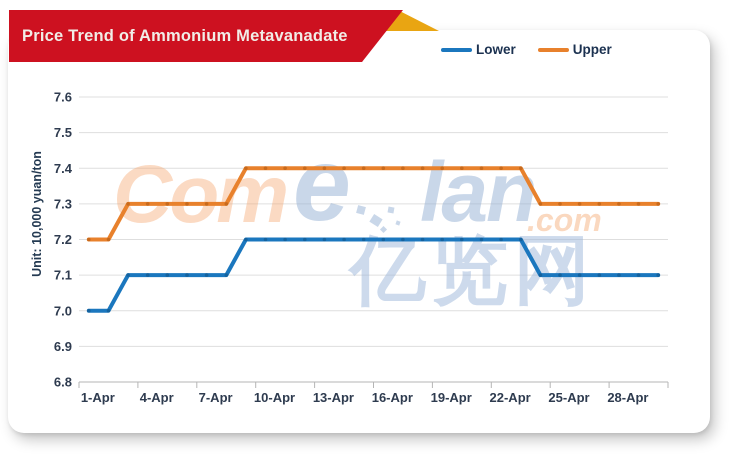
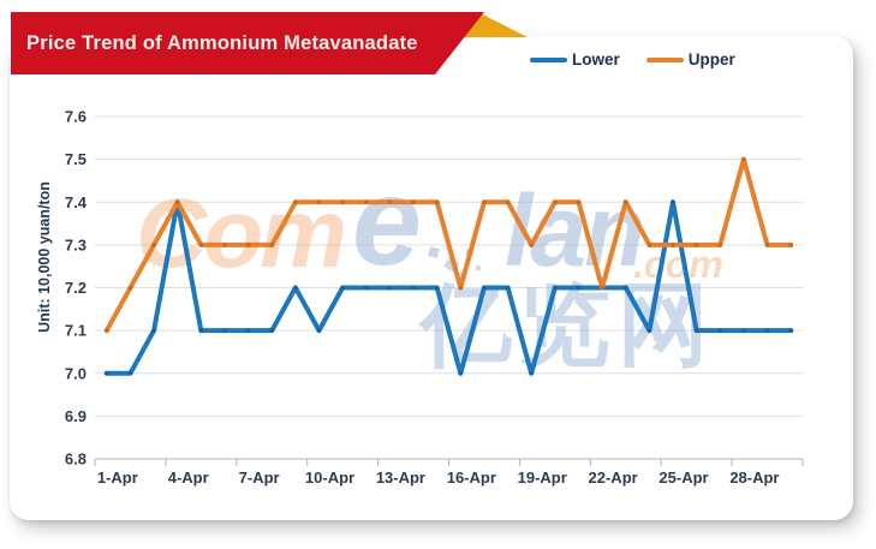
Upper/1-Apr: 7.2 -> 7.1
Lower/4-Apr: 7.1 -> 7.4
Upper/4-Apr: 7.3 -> 7.4
Lower/10-Apr: 7.2 -> 7.1
Lower/16-Apr: 7.2 -> 7.0
Upper/16-Apr: 7.4 -> 7.2
Lower/19-Apr: 7.2 -> 7.0
Upper/19-Apr: 7.4 -> 7.3
Upper/22-Apr: 7.4 -> 7.2
Lower/25-Apr: 7.1 -> 7.4
Upper/28-Apr: 7.3 -> 7.5
